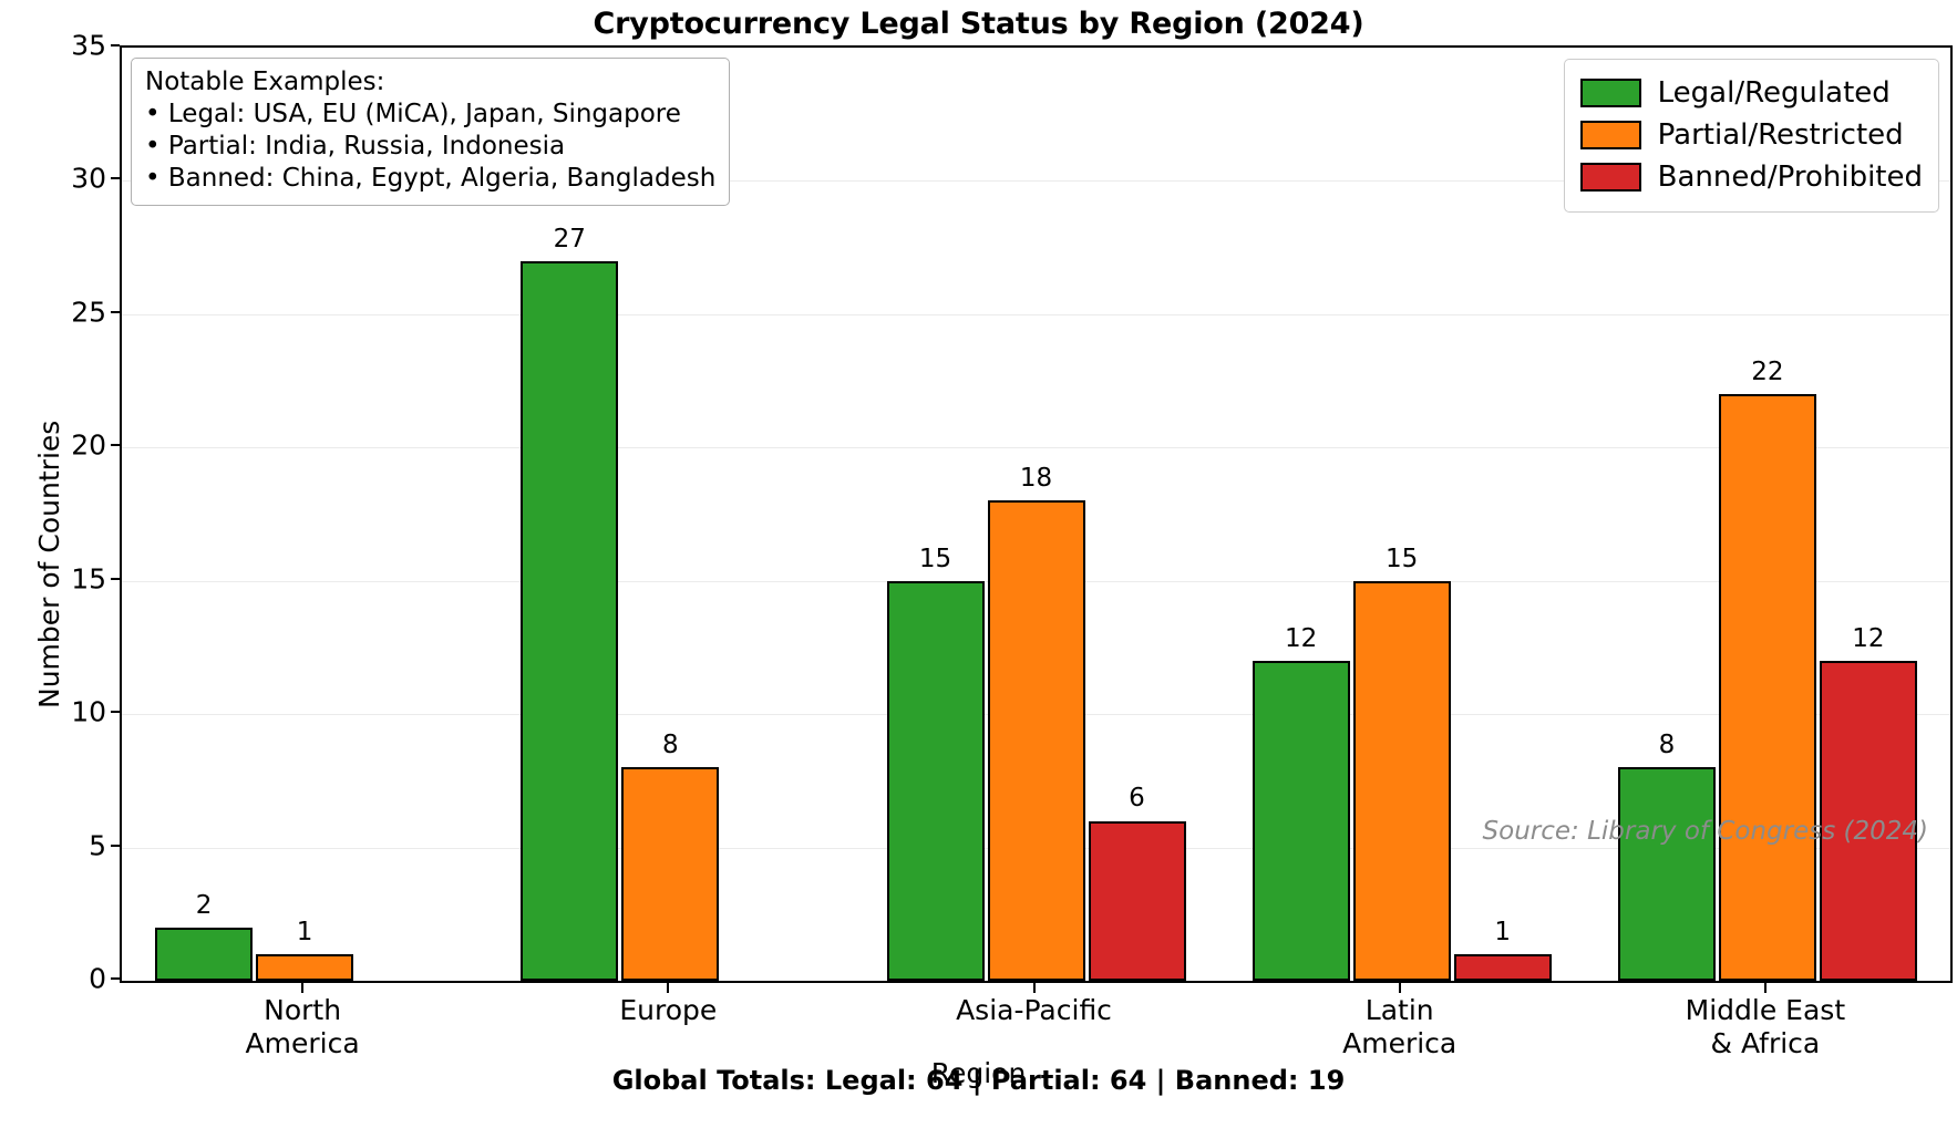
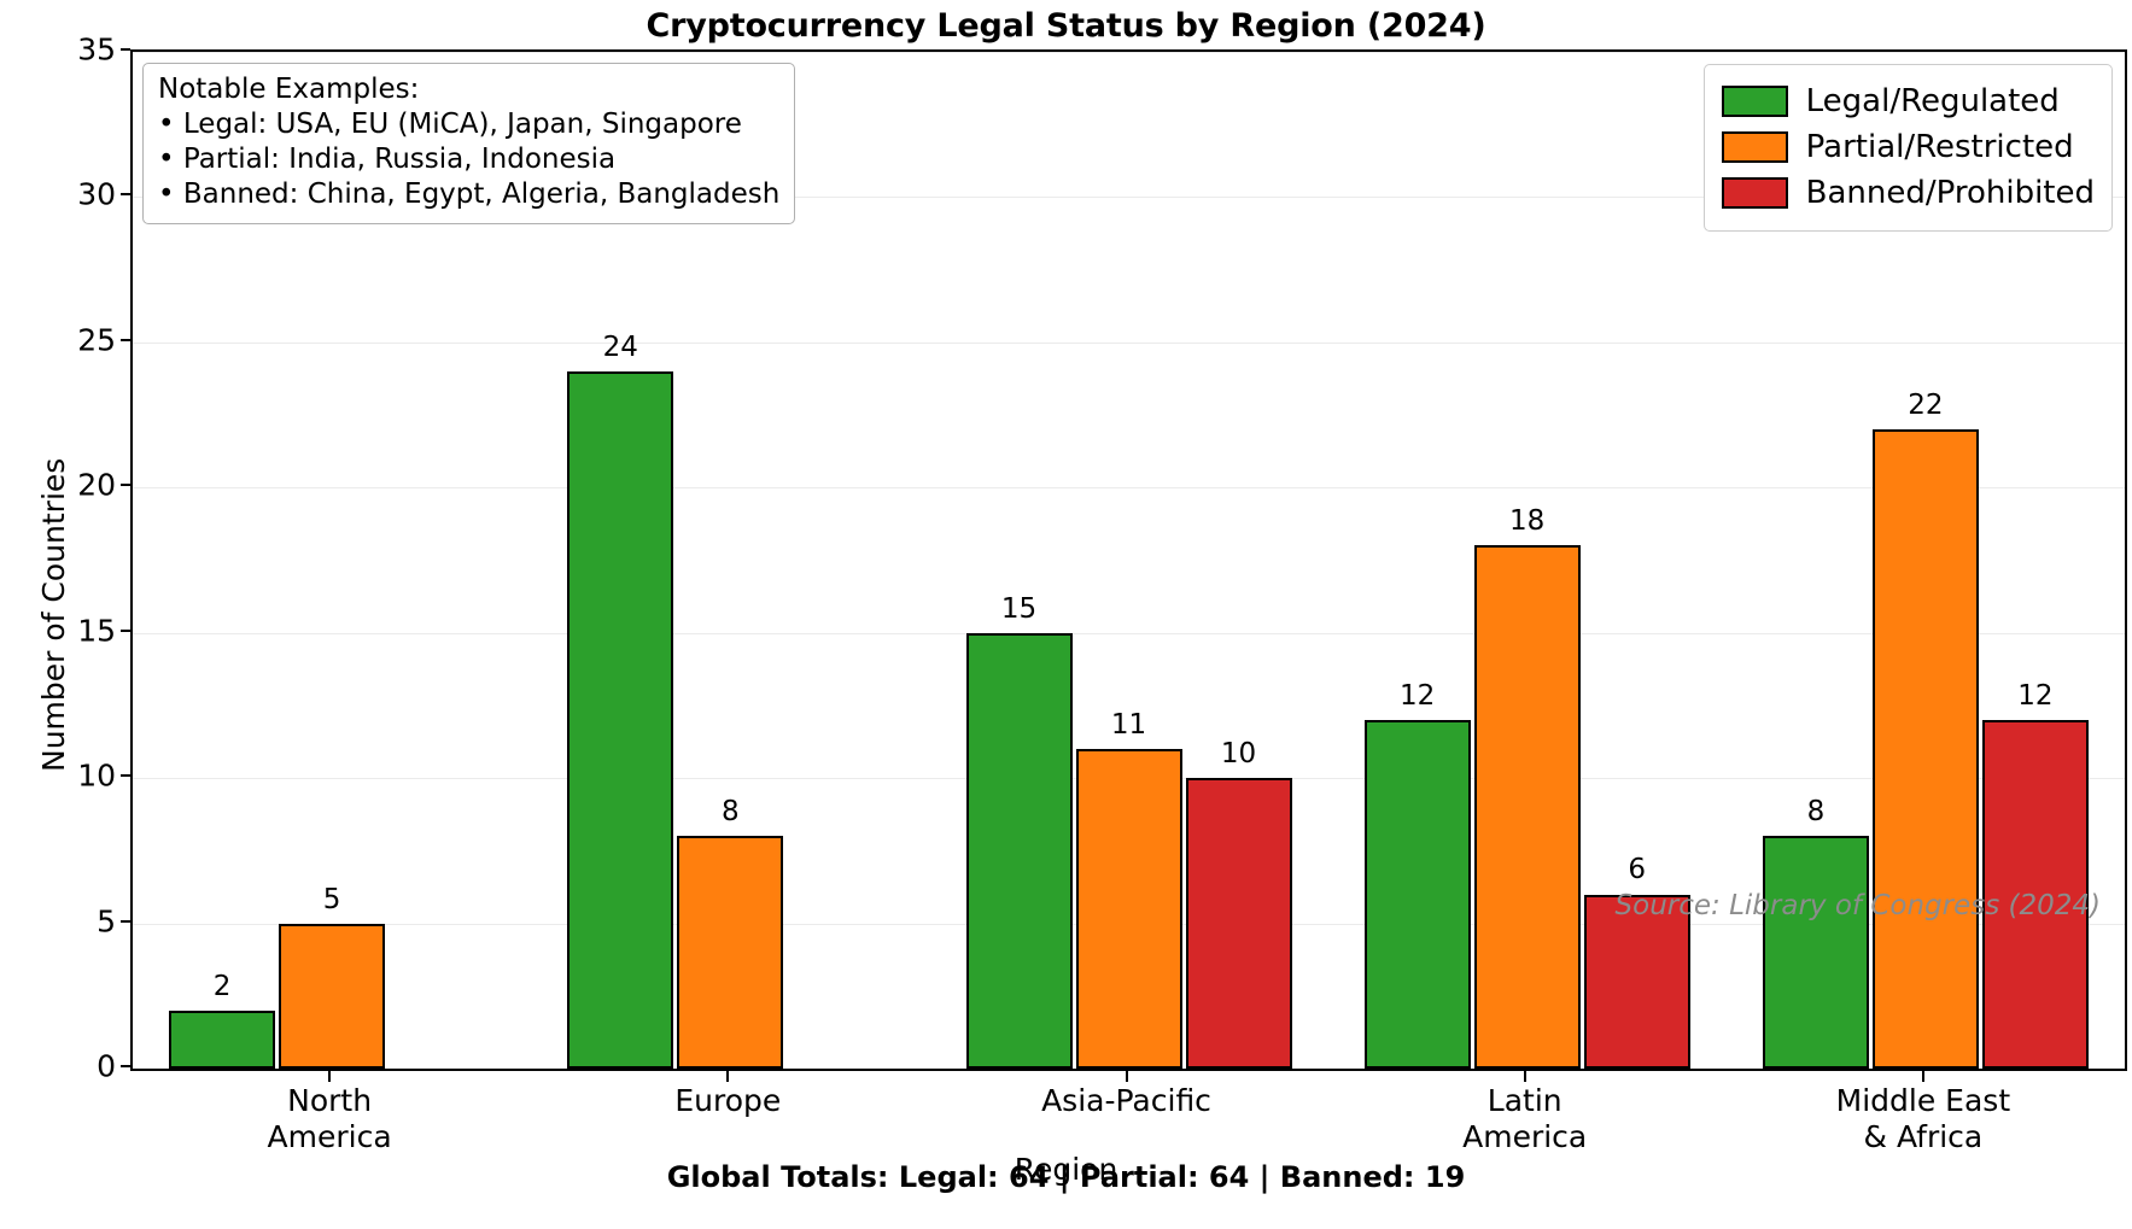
Partial/Restricted/North America: 1 -> 5
Legal/Regulated/Europe: 27 -> 24
Partial/Restricted/Asia-Pacific: 18 -> 11
Banned/Prohibited/Asia-Pacific: 6 -> 10
Partial/Restricted/Latin America: 15 -> 18
Banned/Prohibited/Latin America: 1 -> 6
